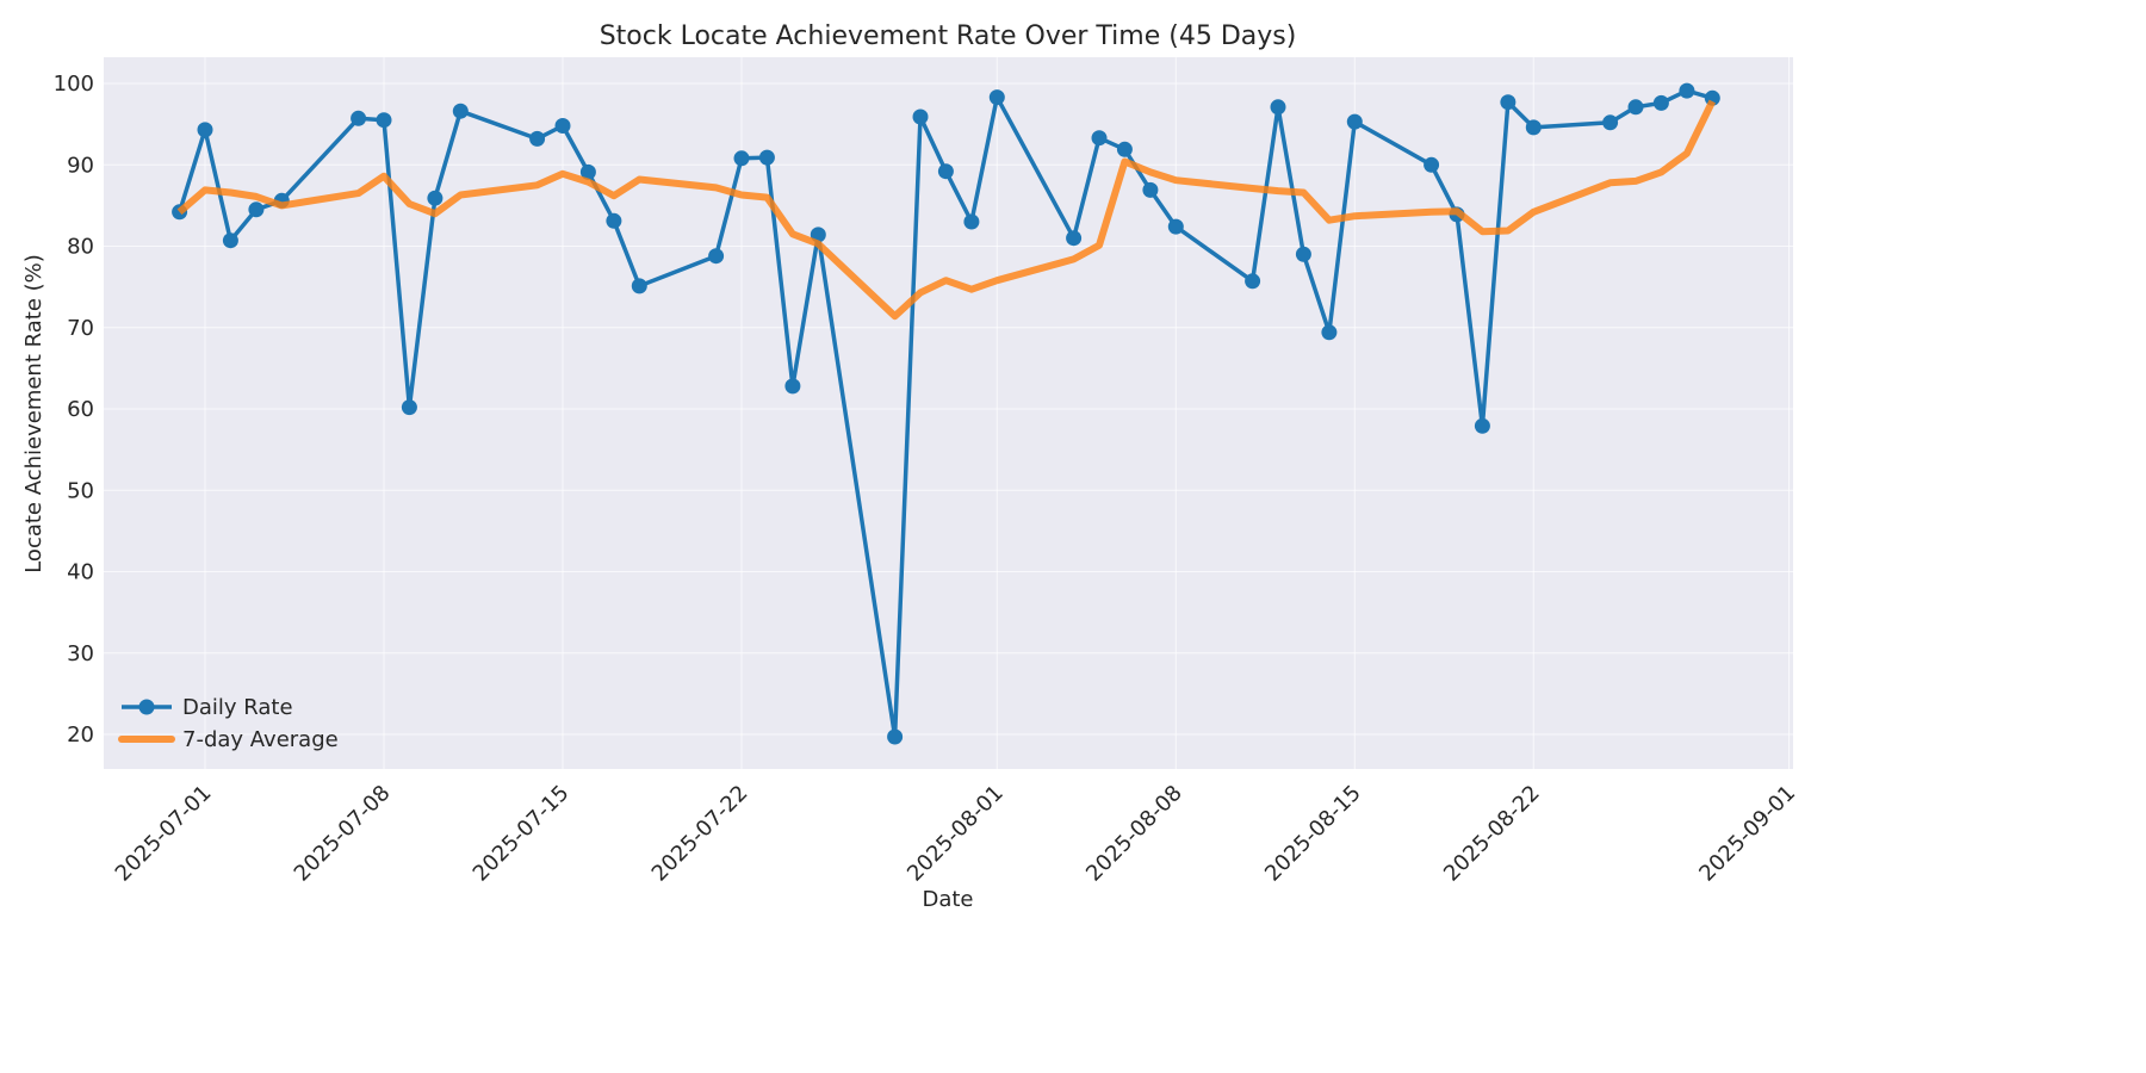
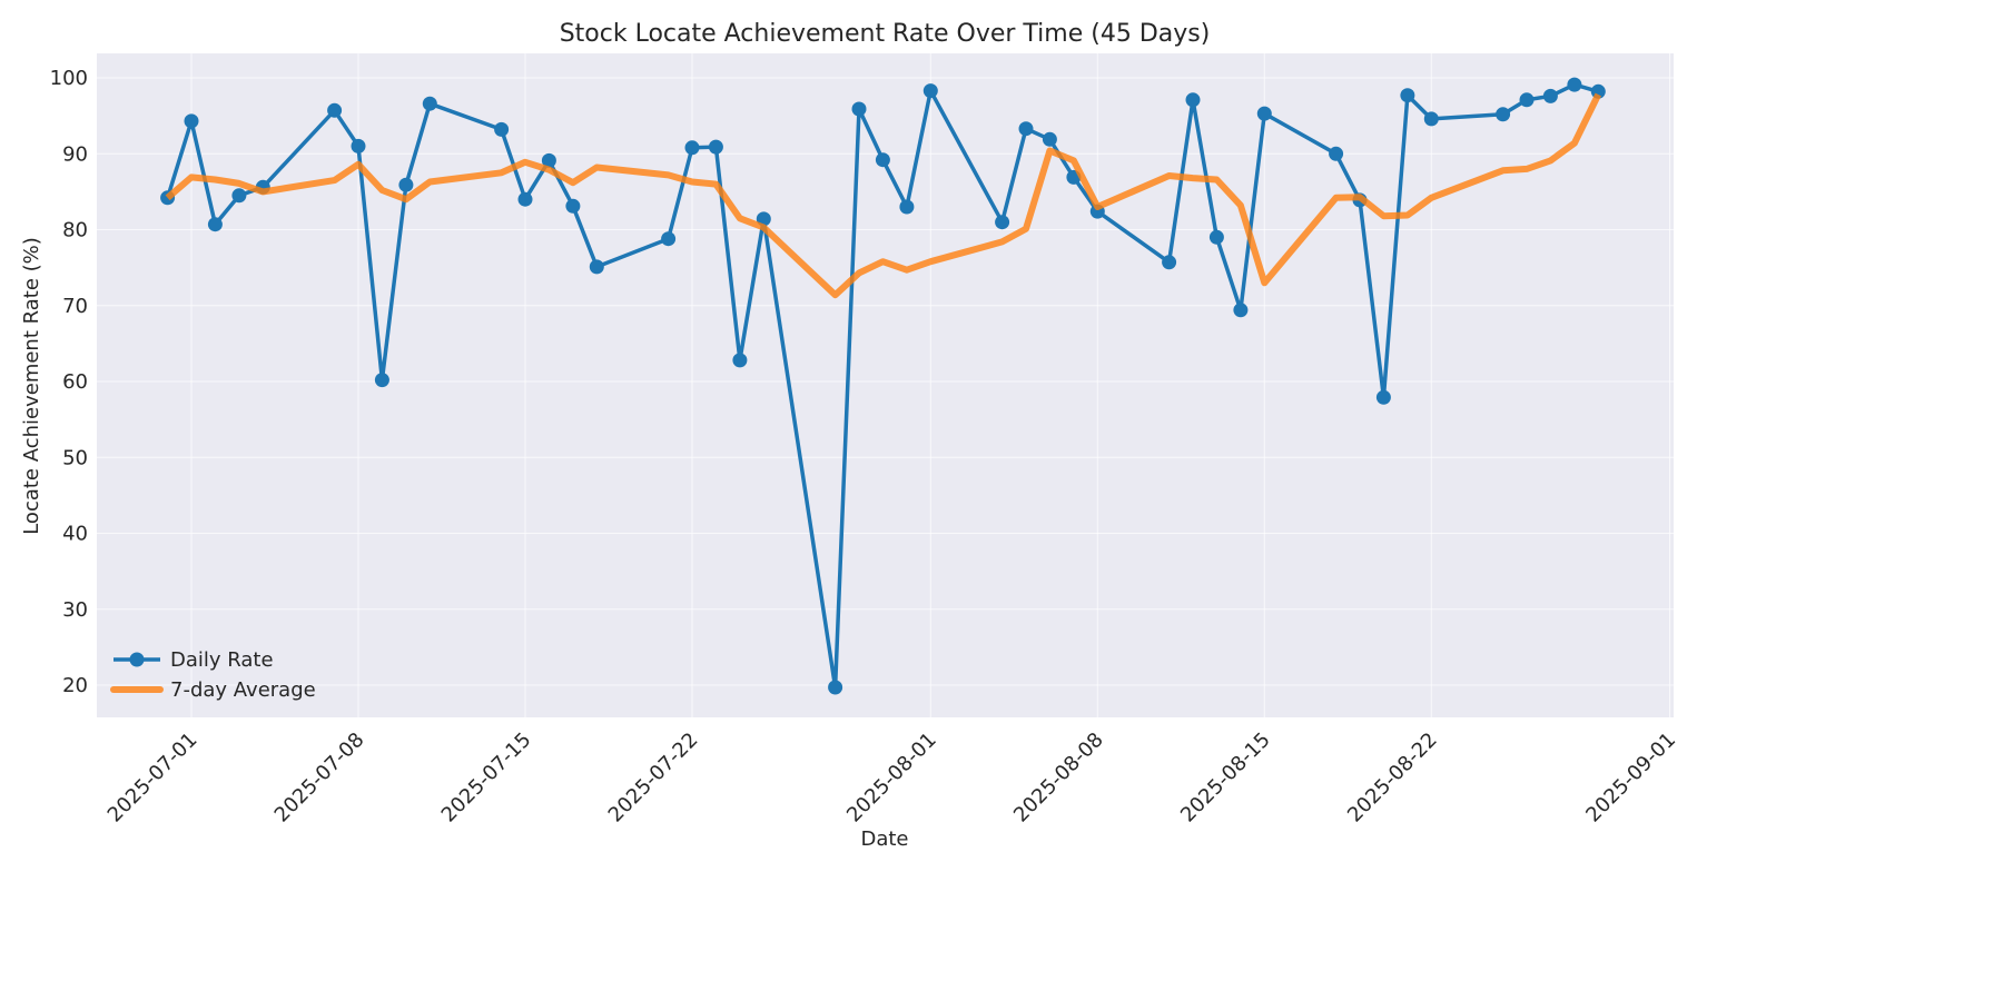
Daily Rate/2025-07-08: 96 -> 91
Daily Rate/2025-07-15: 95 -> 84
7-day Average/2025-08-08: 88 -> 83
7-day Average/2025-08-15: 84 -> 73
